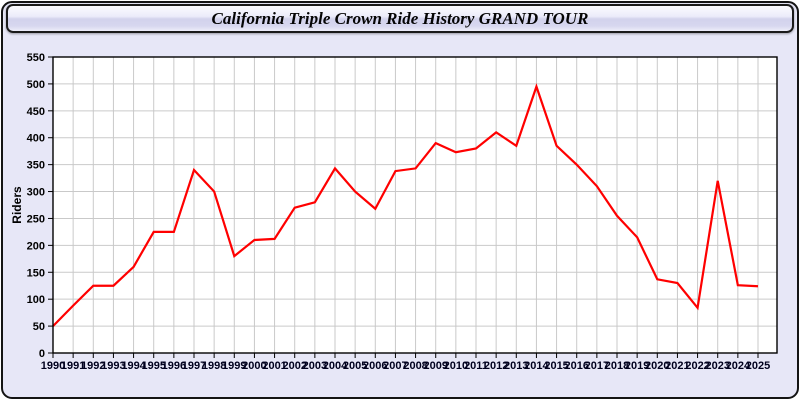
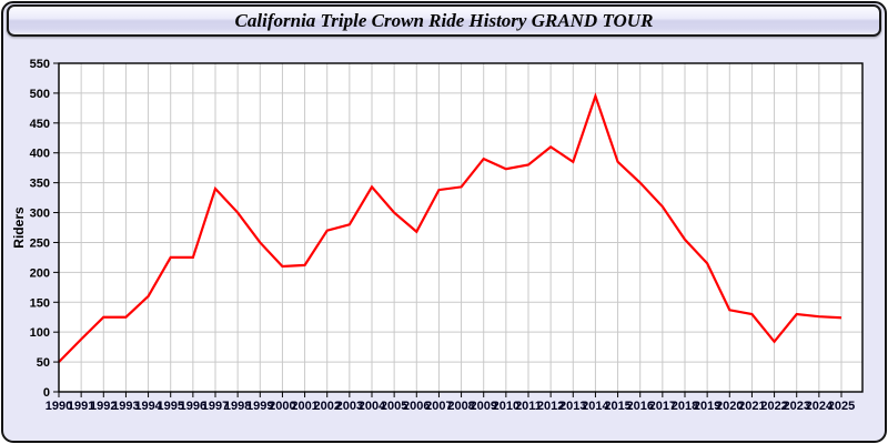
1999: 180 -> 250
2023: 320 -> 130
